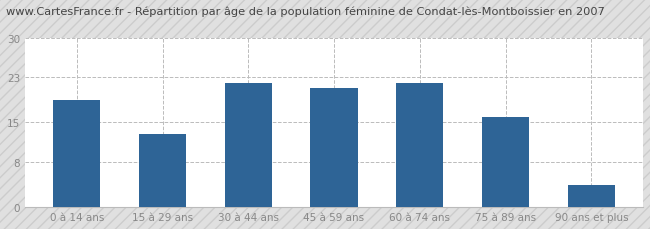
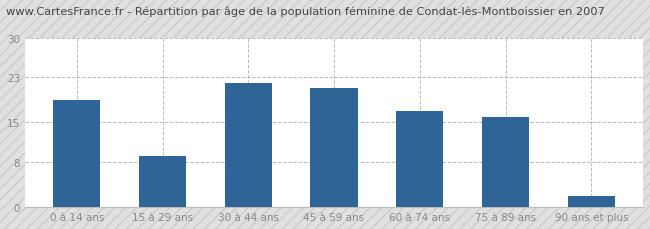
15 à 29 ans: 13 -> 9
60 à 74 ans: 22 -> 17
90 ans et plus: 4 -> 2
